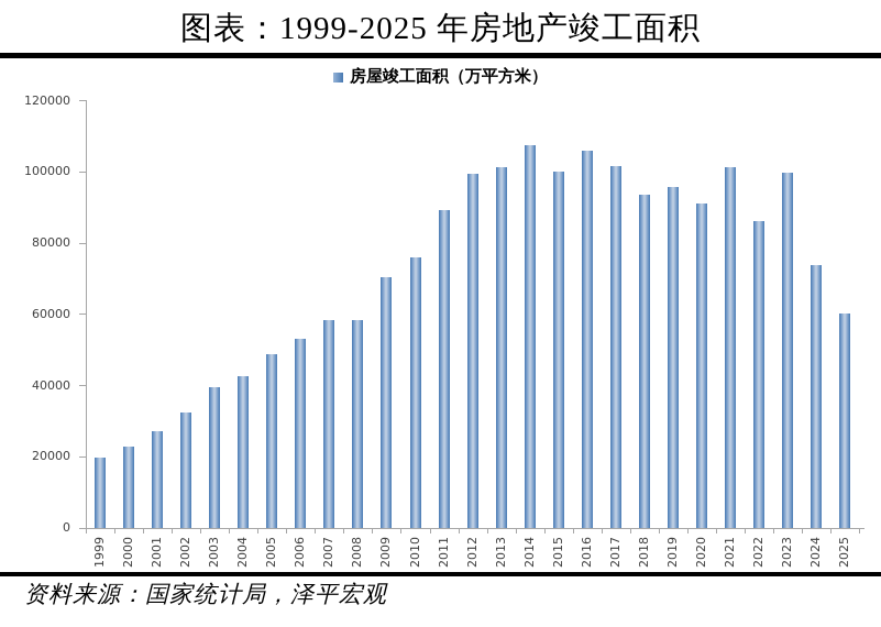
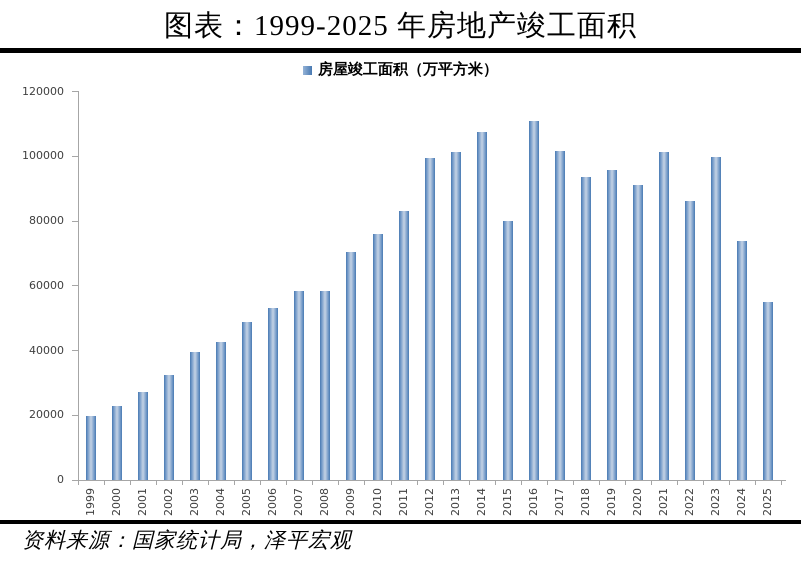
2011: 89000 -> 83000
2015: 100000 -> 80000
2016: 106000 -> 111000
2025: 60000 -> 55000
